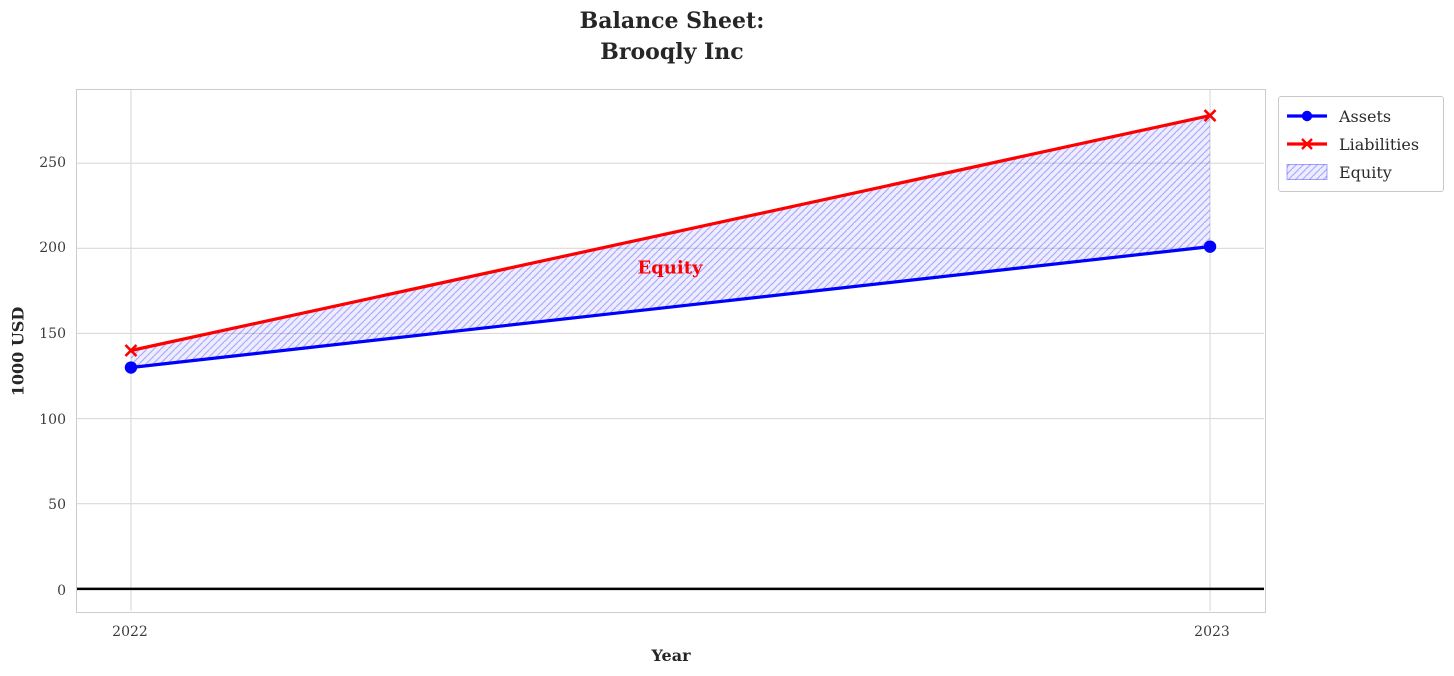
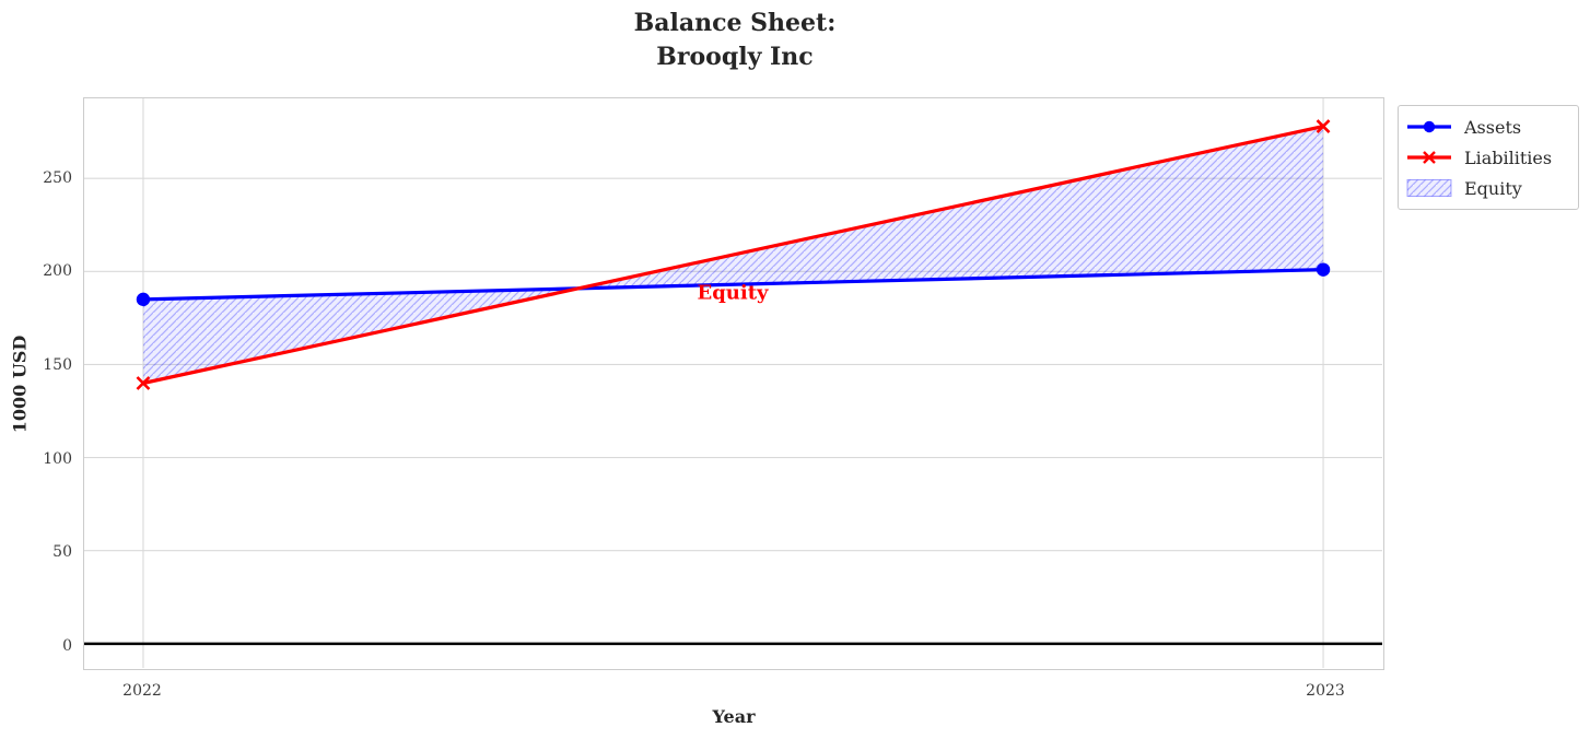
Assets/2022: 130 -> 185
